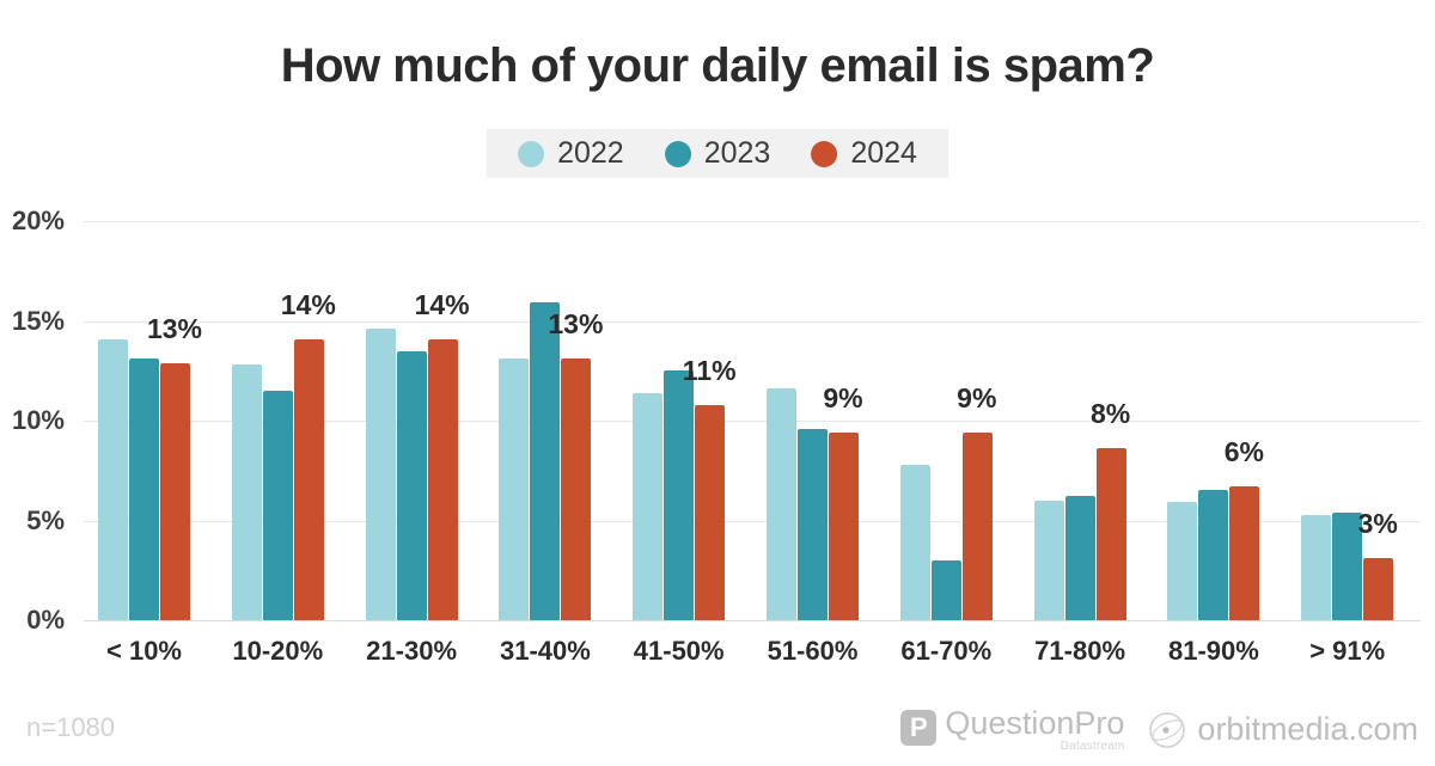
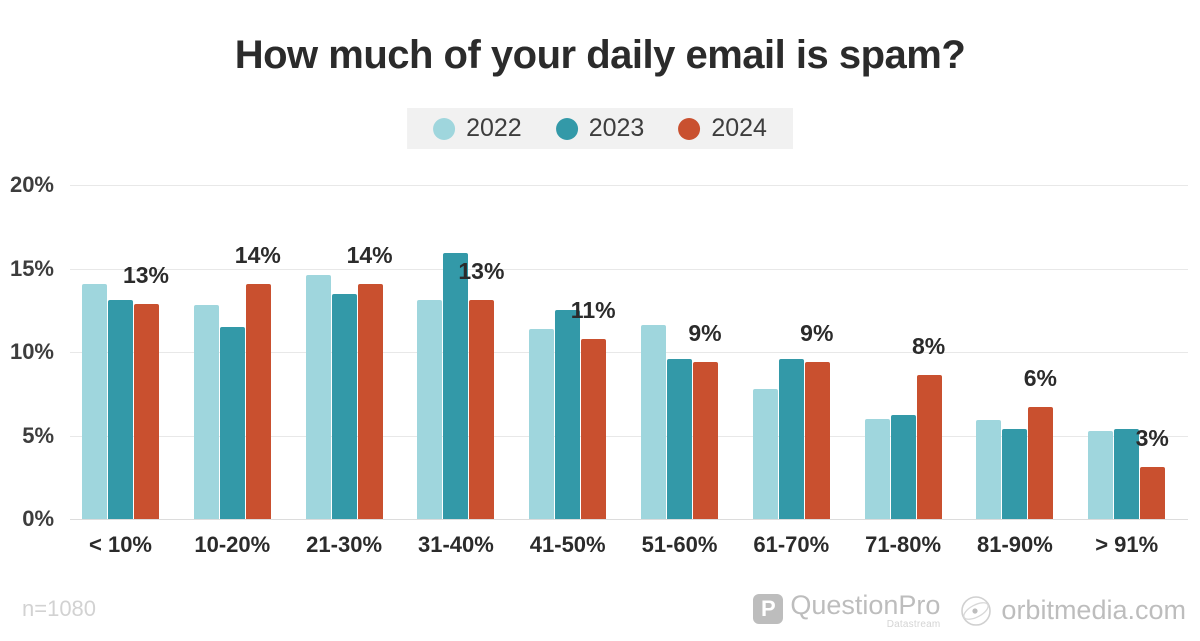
2023/61-70%: 3.0% -> 9.6%
2023/81-90%: 6.5% -> 5.4%
